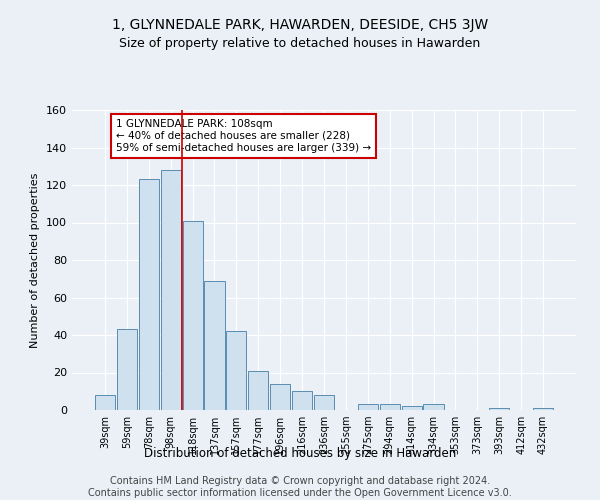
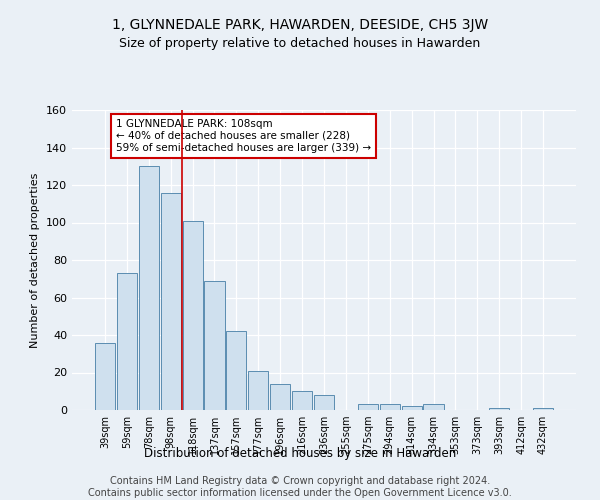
39sqm: 8 -> 36
59sqm: 43 -> 73
78sqm: 123 -> 130
98sqm: 128 -> 116
